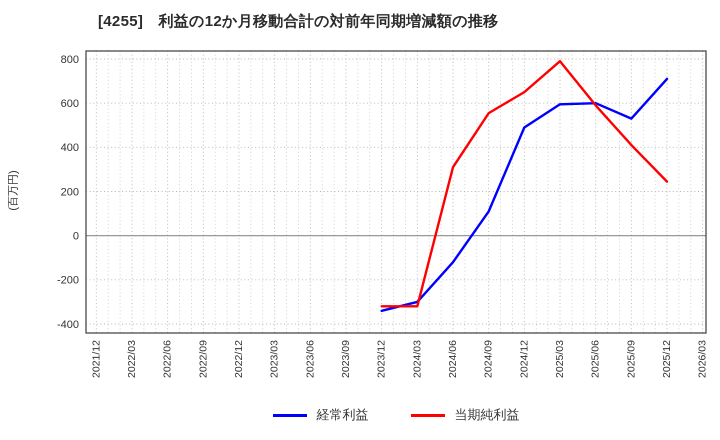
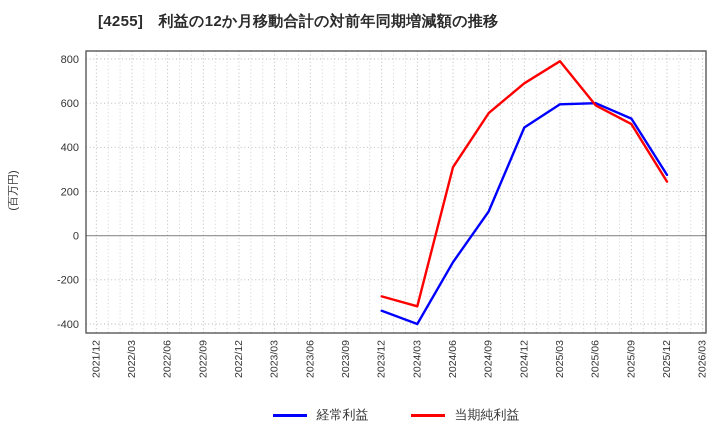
当期純利益/2023/12: -320 -> -280
経常利益/2024/03: -300 -> -400
当期純利益/2024/12: 650 -> 690
当期純利益/2025/09: 410 -> 500
経常利益/2025/12: 710 -> 280
